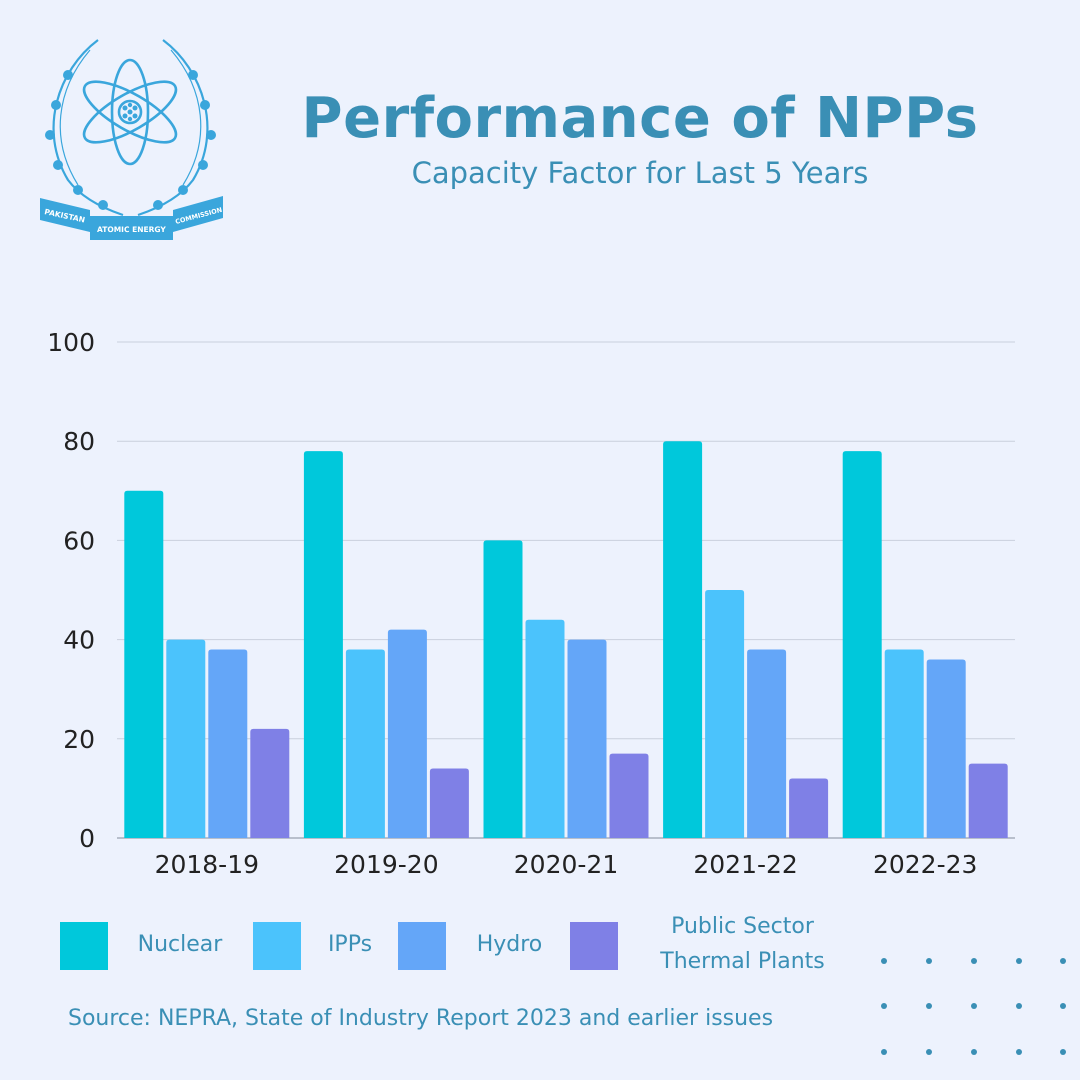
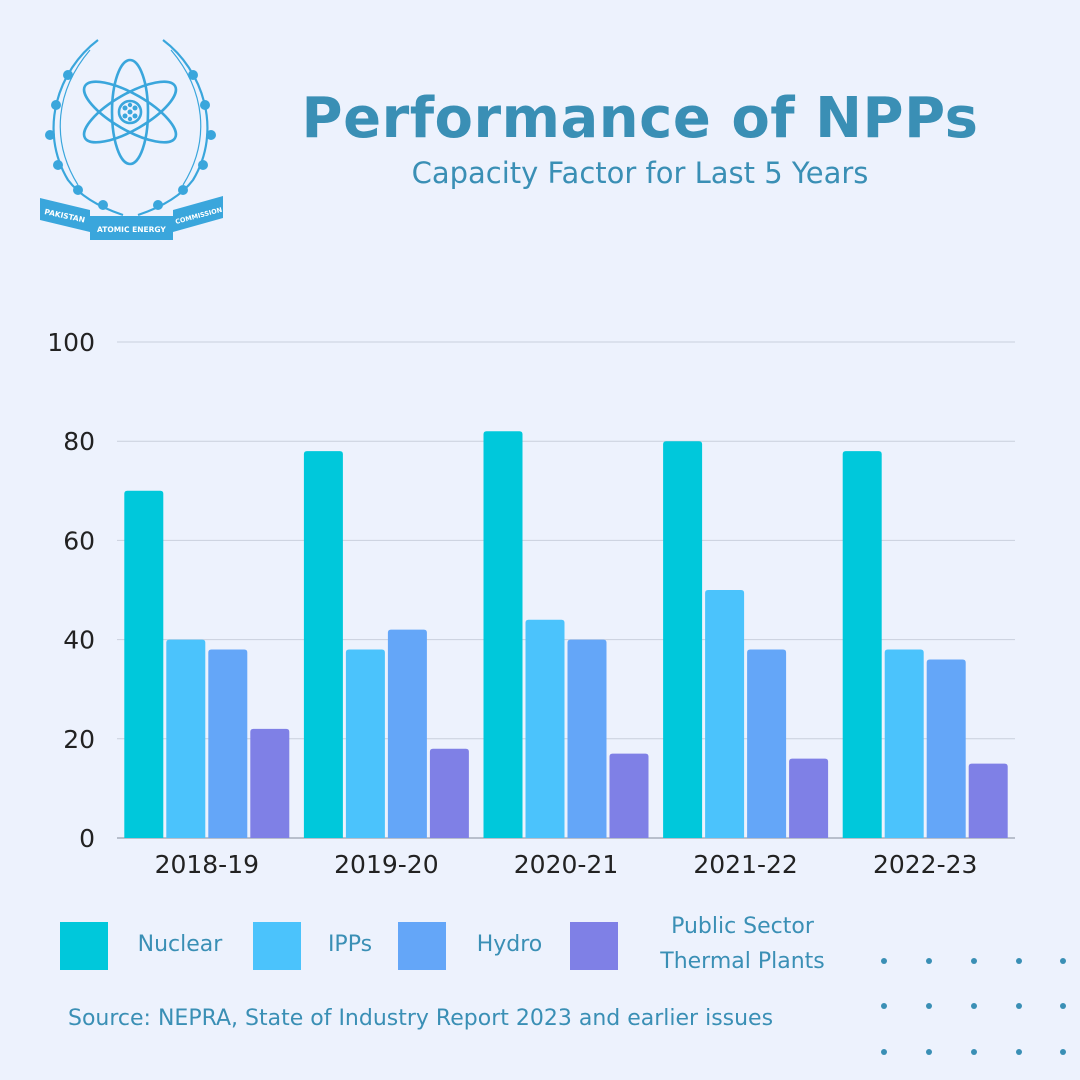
Public Sector Thermal Plants/2019-20: 14 -> 18
Nuclear/2020-21: 60 -> 82
Public Sector Thermal Plants/2021-22: 12 -> 16
